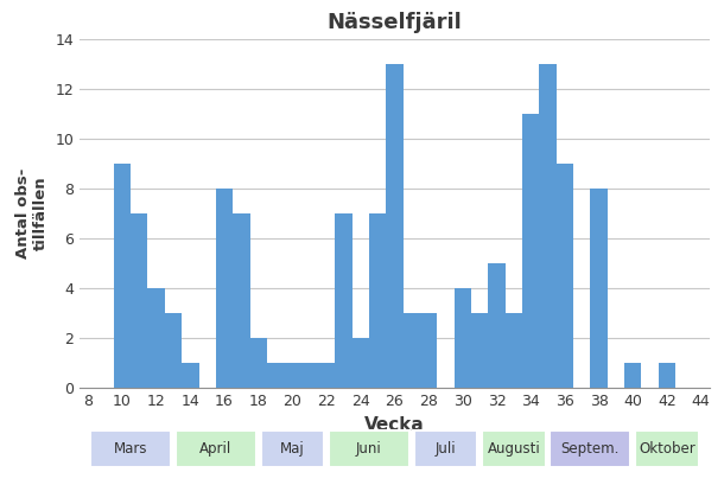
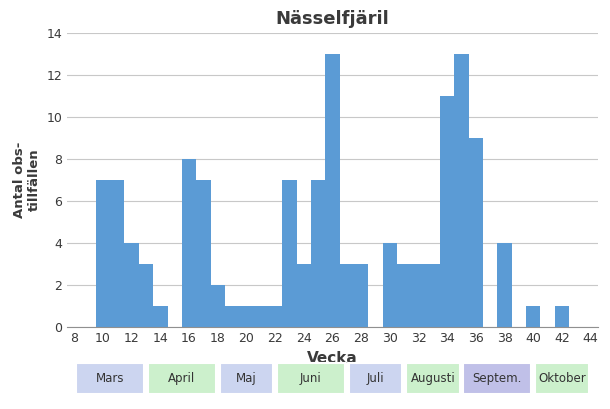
10: 9 -> 7
24: 2 -> 3
32: 5 -> 3
38: 8 -> 4
